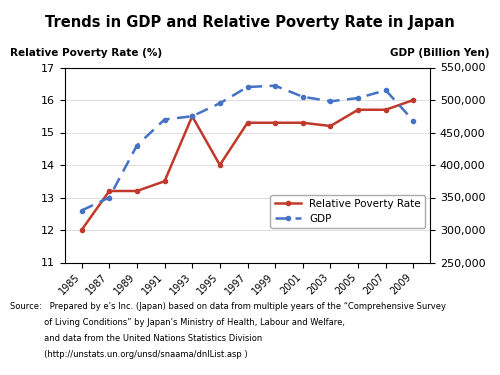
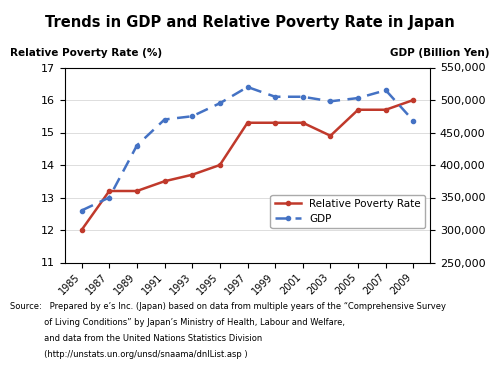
Relative Poverty Rate/1993: 15.5 -> 13.7
GDP/1999: 522,000 -> 505,000
Relative Poverty Rate/2003: 15.2 -> 14.9
